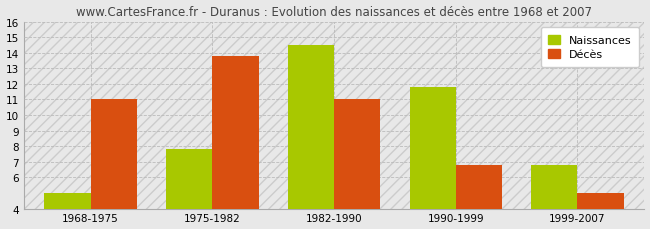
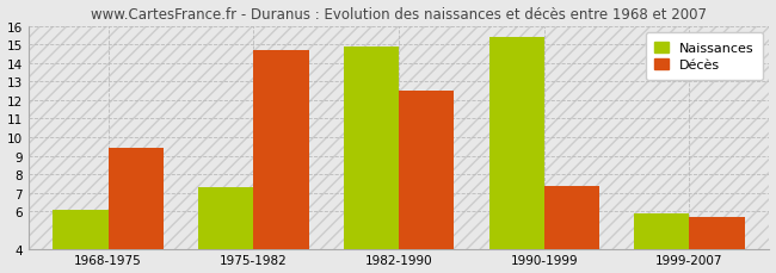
Naissances/1968-1975: 5.0 -> 6.1
Décès/1968-1975: 11.0 -> 9.4
Naissances/1975-1982: 7.8 -> 7.3
Décès/1975-1982: 13.8 -> 14.7
Naissances/1982-1990: 14.5 -> 14.9
Décès/1982-1990: 11.0 -> 12.5
Naissances/1990-1999: 11.8 -> 15.4
Décès/1990-1999: 6.8 -> 7.4
Naissances/1999-2007: 6.8 -> 5.9
Décès/1999-2007: 5.0 -> 5.7
